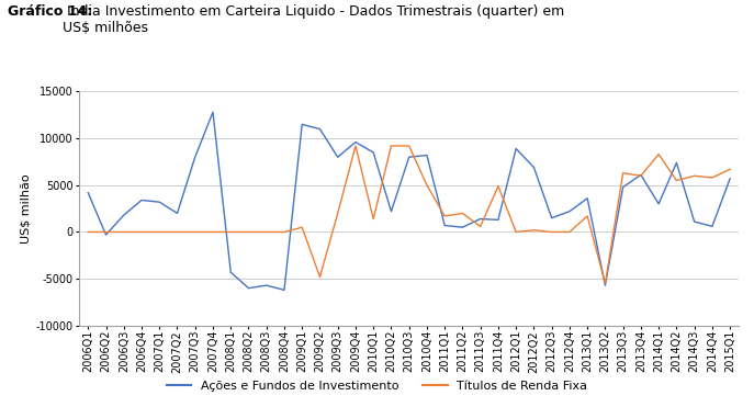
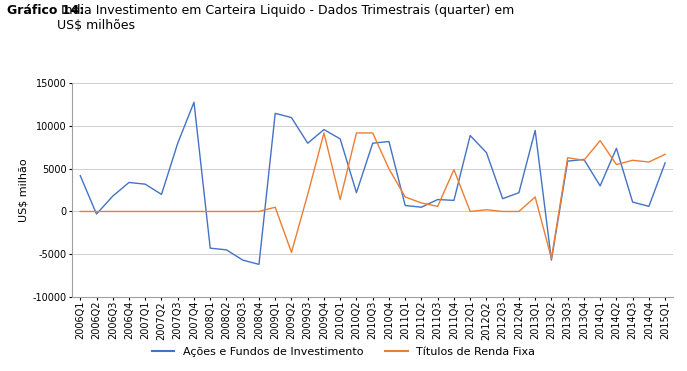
Ações e Fundos de Investimento/2008Q2: -6000 -> -4500
Títulos de Renda Fixa/2011Q2: 2000 -> 1000
Ações e Fundos de Investimento/2013Q1: 3600 -> 9500
Ações e Fundos de Investimento/2013Q3: 4800 -> 5900
